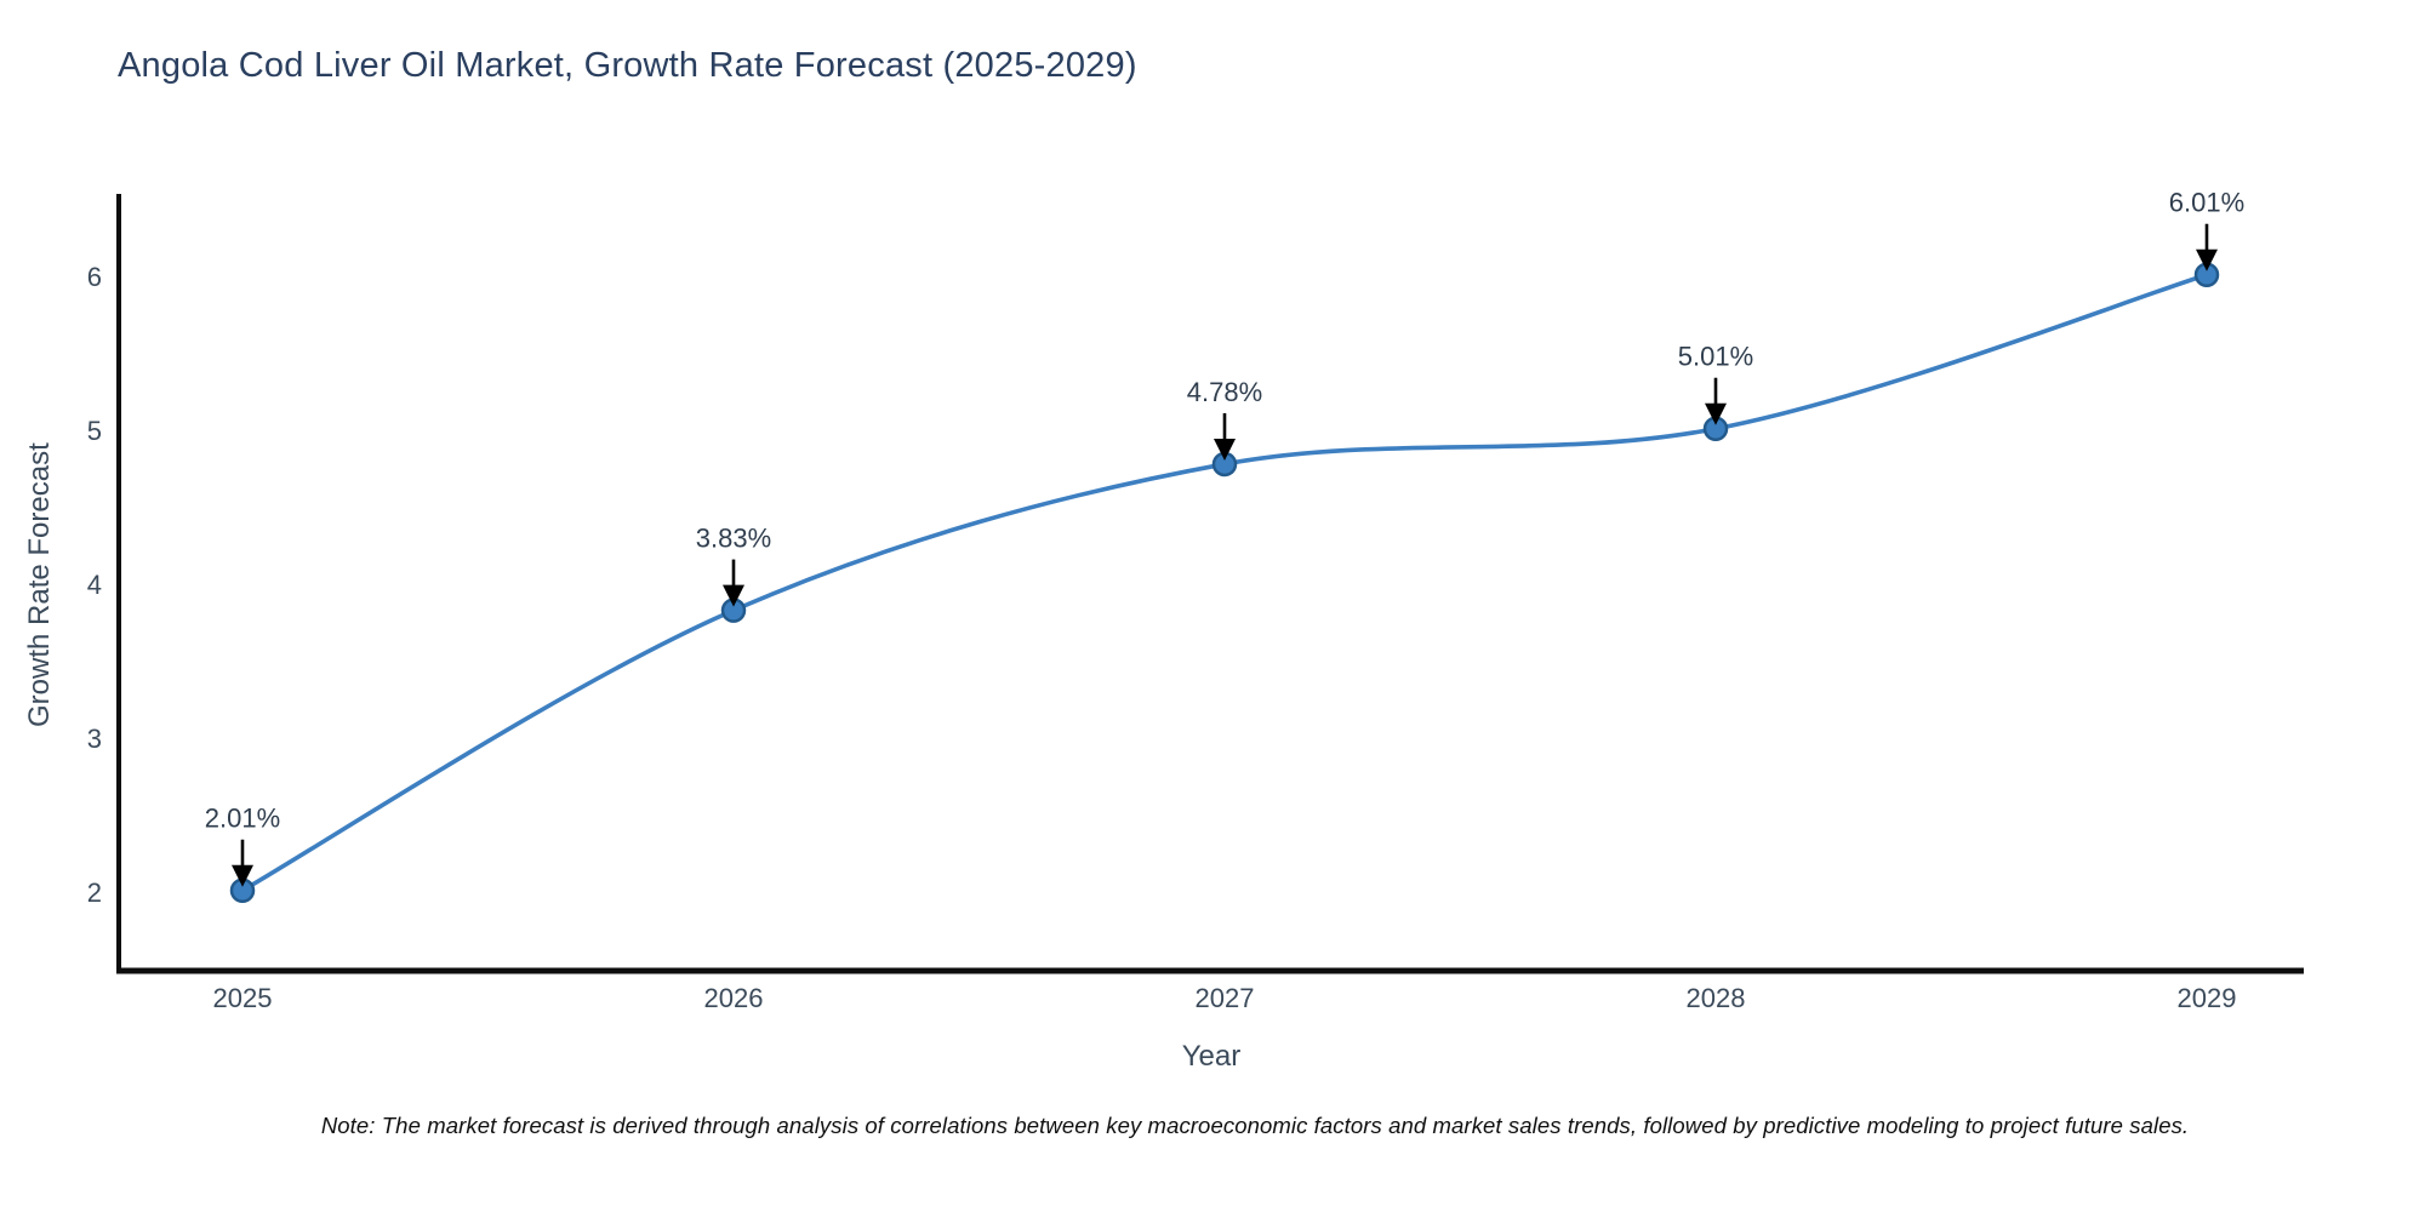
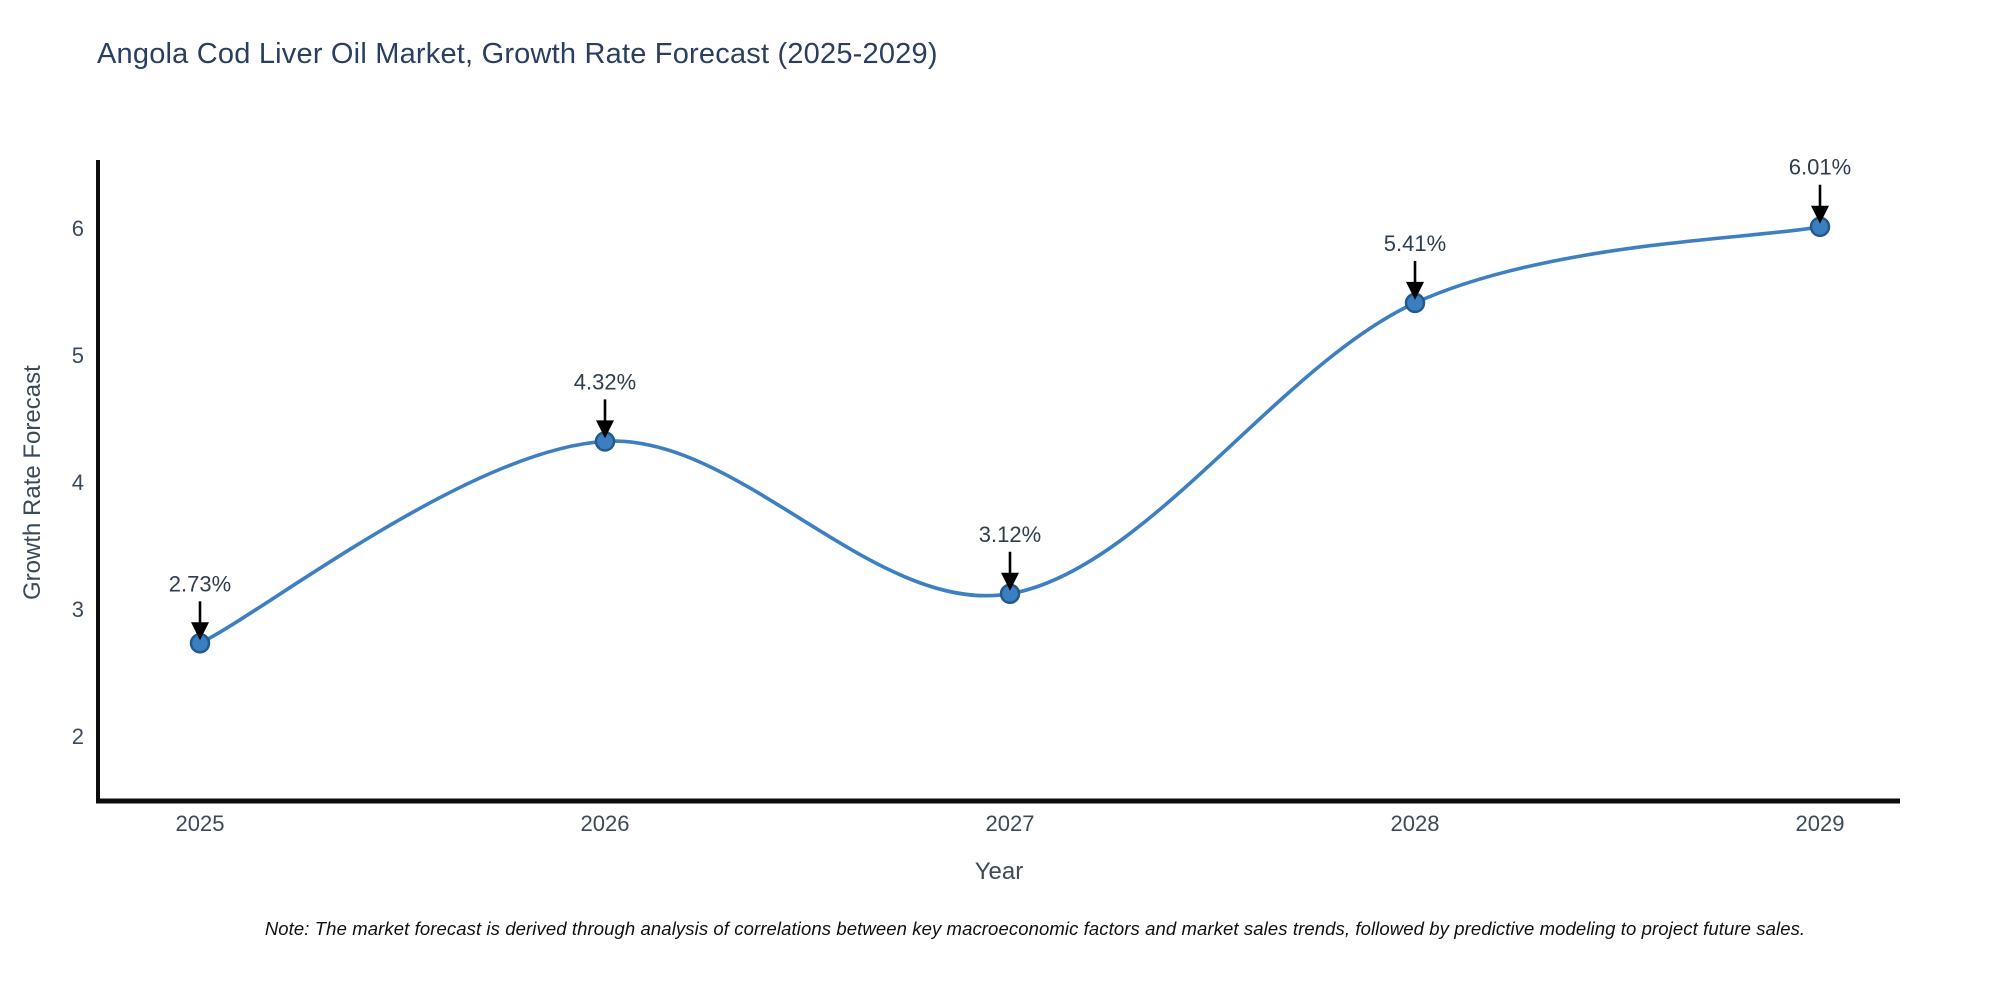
2025: 2.01% -> 2.73%
2026: 3.83% -> 4.32%
2027: 4.78% -> 3.12%
2028: 5.01% -> 5.41%
